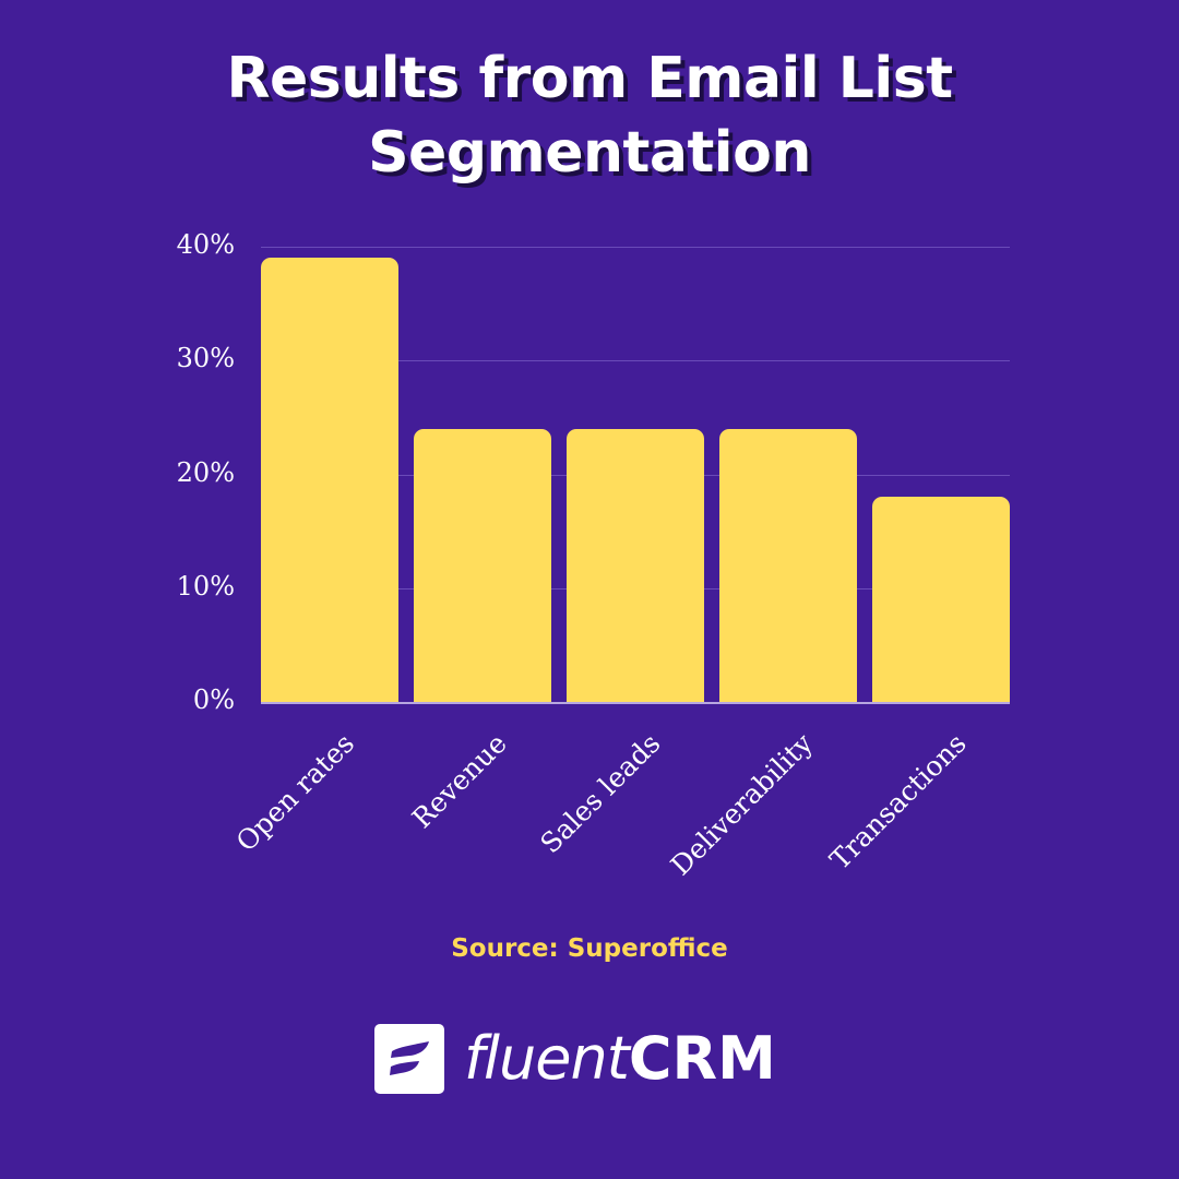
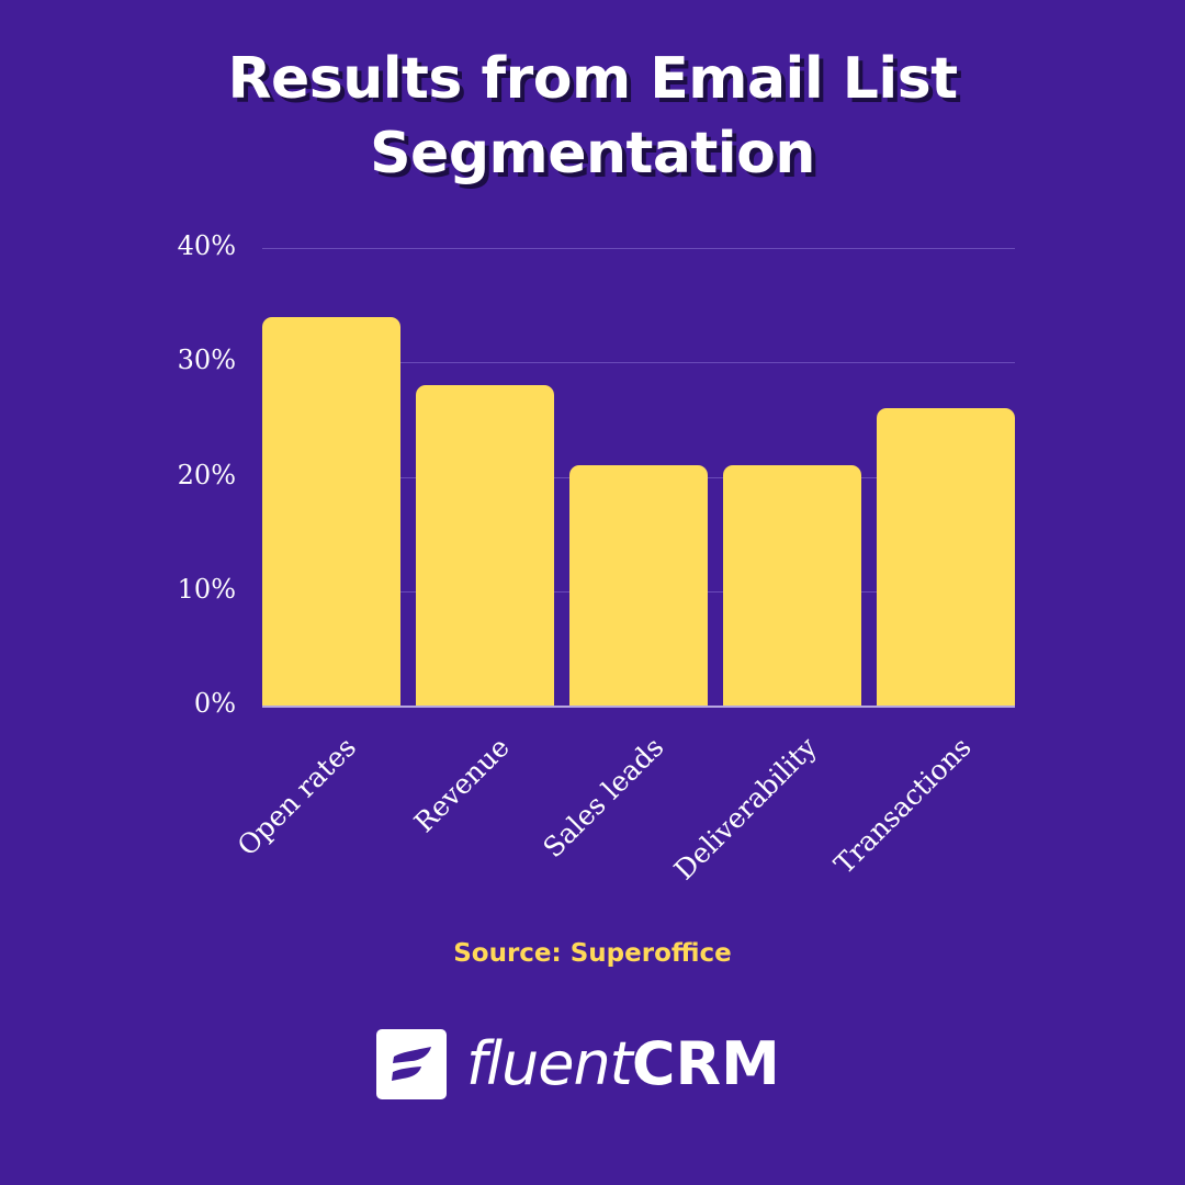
Open rates: 39% -> 34%
Revenue: 24% -> 28%
Sales leads: 24% -> 21%
Deliverability: 24% -> 21%
Transactions: 18% -> 26%
